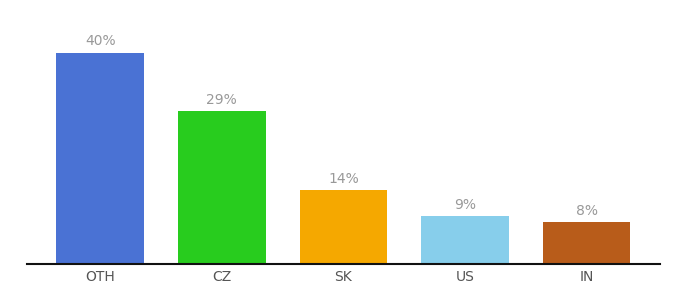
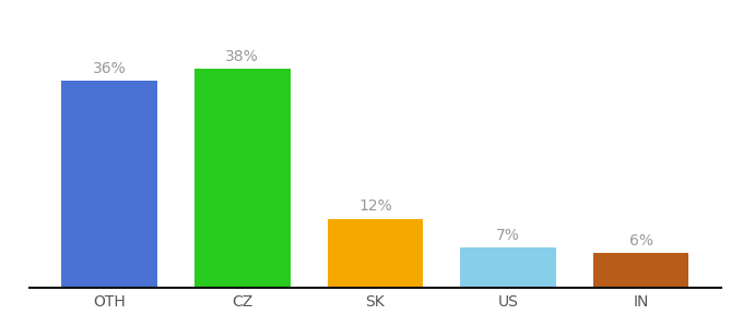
OTH: 40% -> 36%
CZ: 29% -> 38%
SK: 14% -> 12%
US: 9% -> 7%
IN: 8% -> 6%
